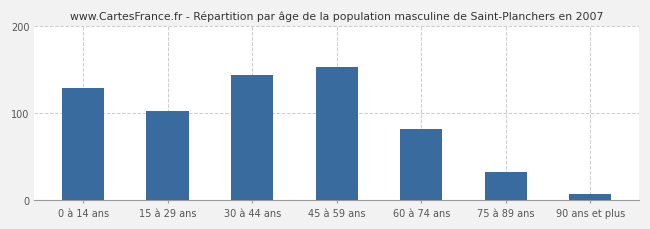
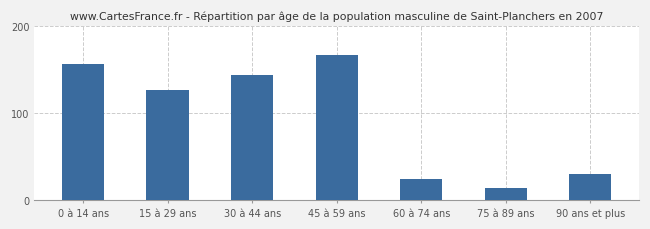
0 à 14 ans: 128 -> 156
15 à 29 ans: 102 -> 126
45 à 59 ans: 152 -> 166
60 à 74 ans: 82 -> 24
75 à 89 ans: 32 -> 14
90 ans et plus: 7 -> 30
